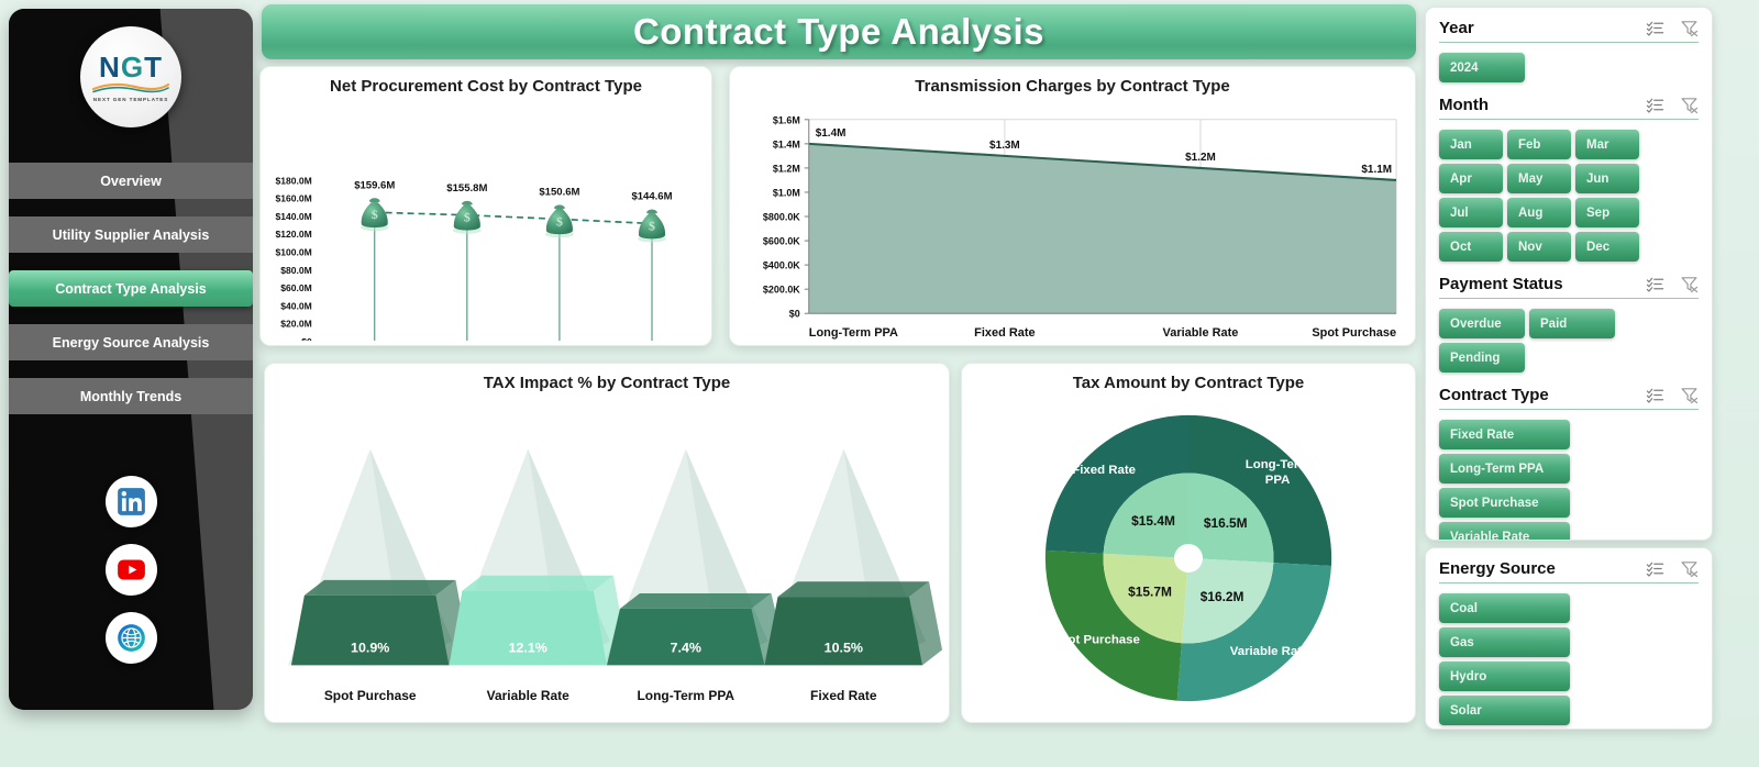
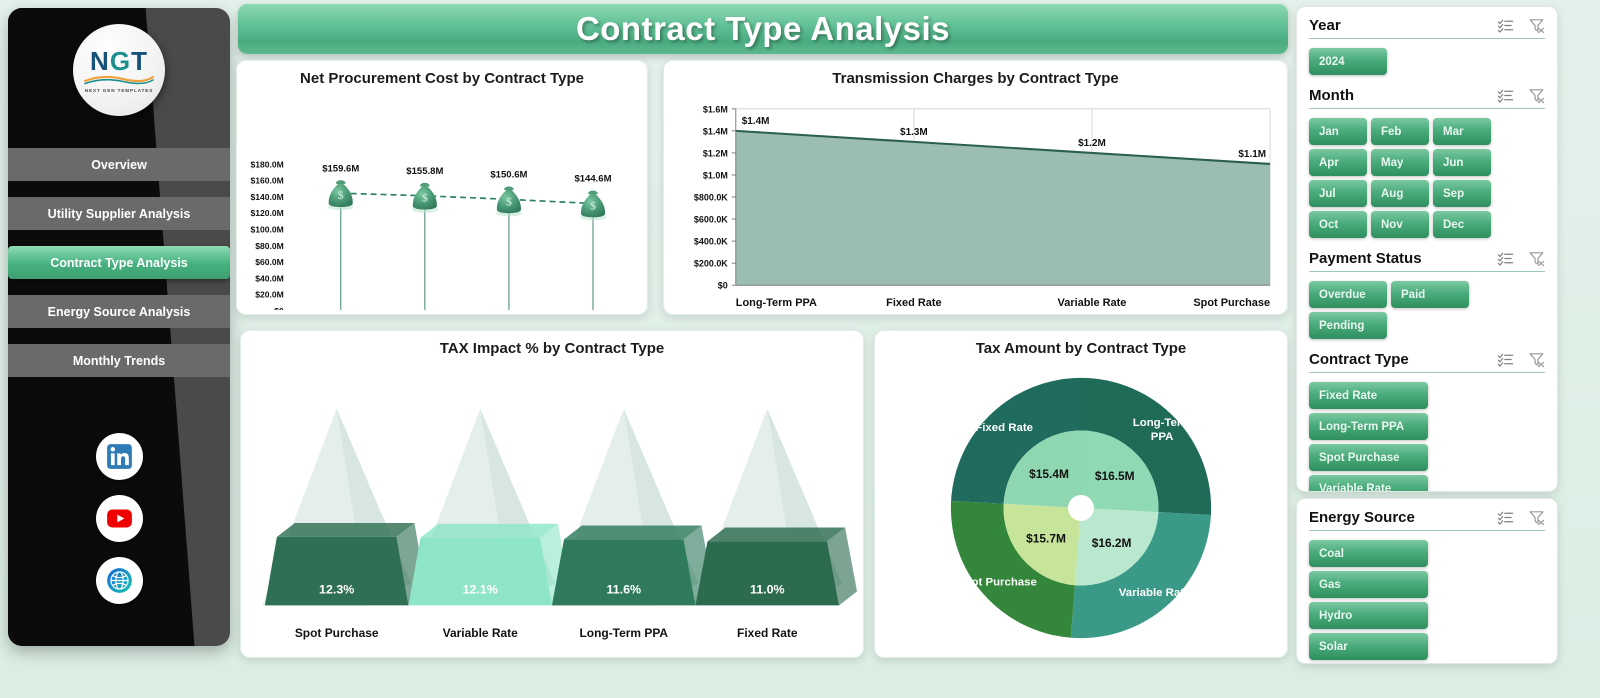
TAX Impact % by Contract Type/Spot Purchase: 10.9% -> 12.3%
TAX Impact % by Contract Type/Long-Term PPA: 7.4% -> 11.6%
TAX Impact % by Contract Type/Fixed Rate: 10.5% -> 11.0%
